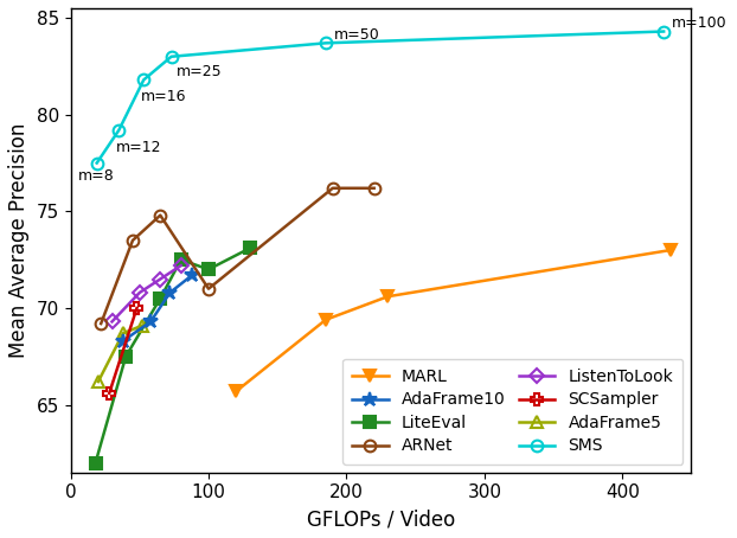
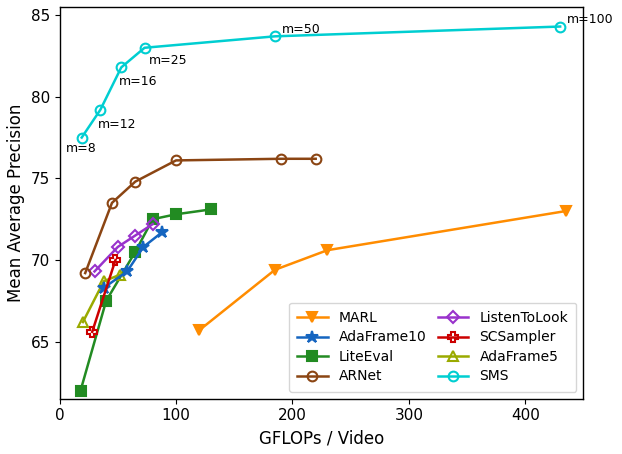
LiteEval/100: 72.0 -> 72.8
ARNet/100: 71.0 -> 76.1
